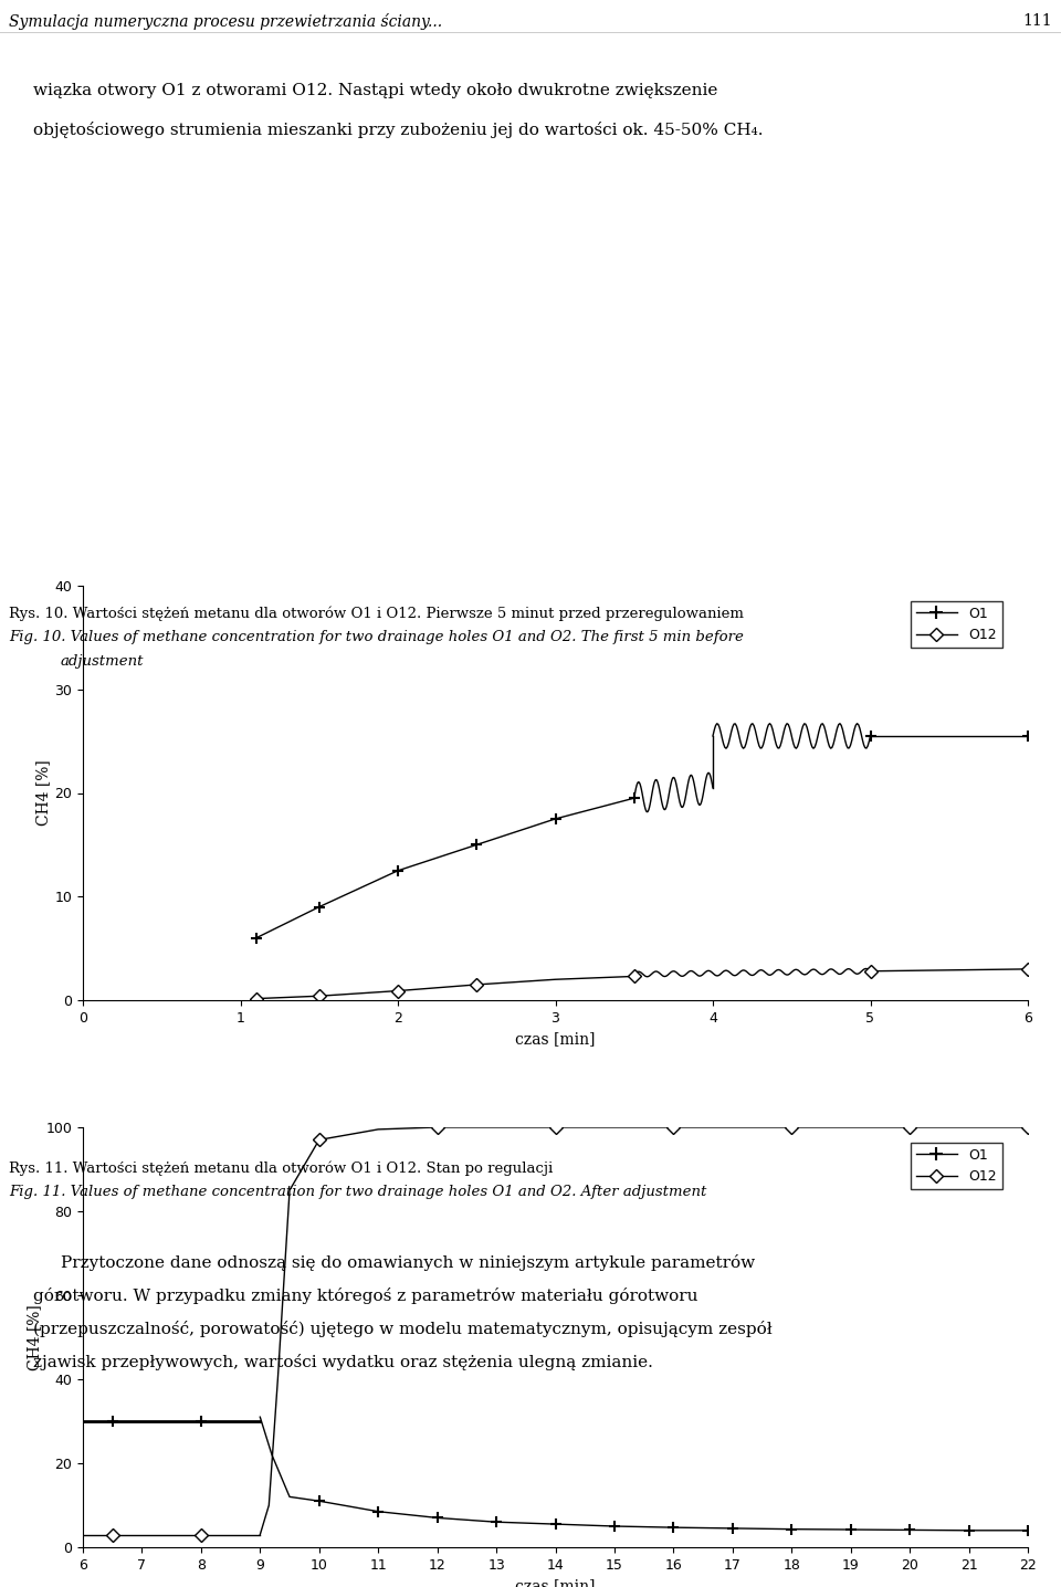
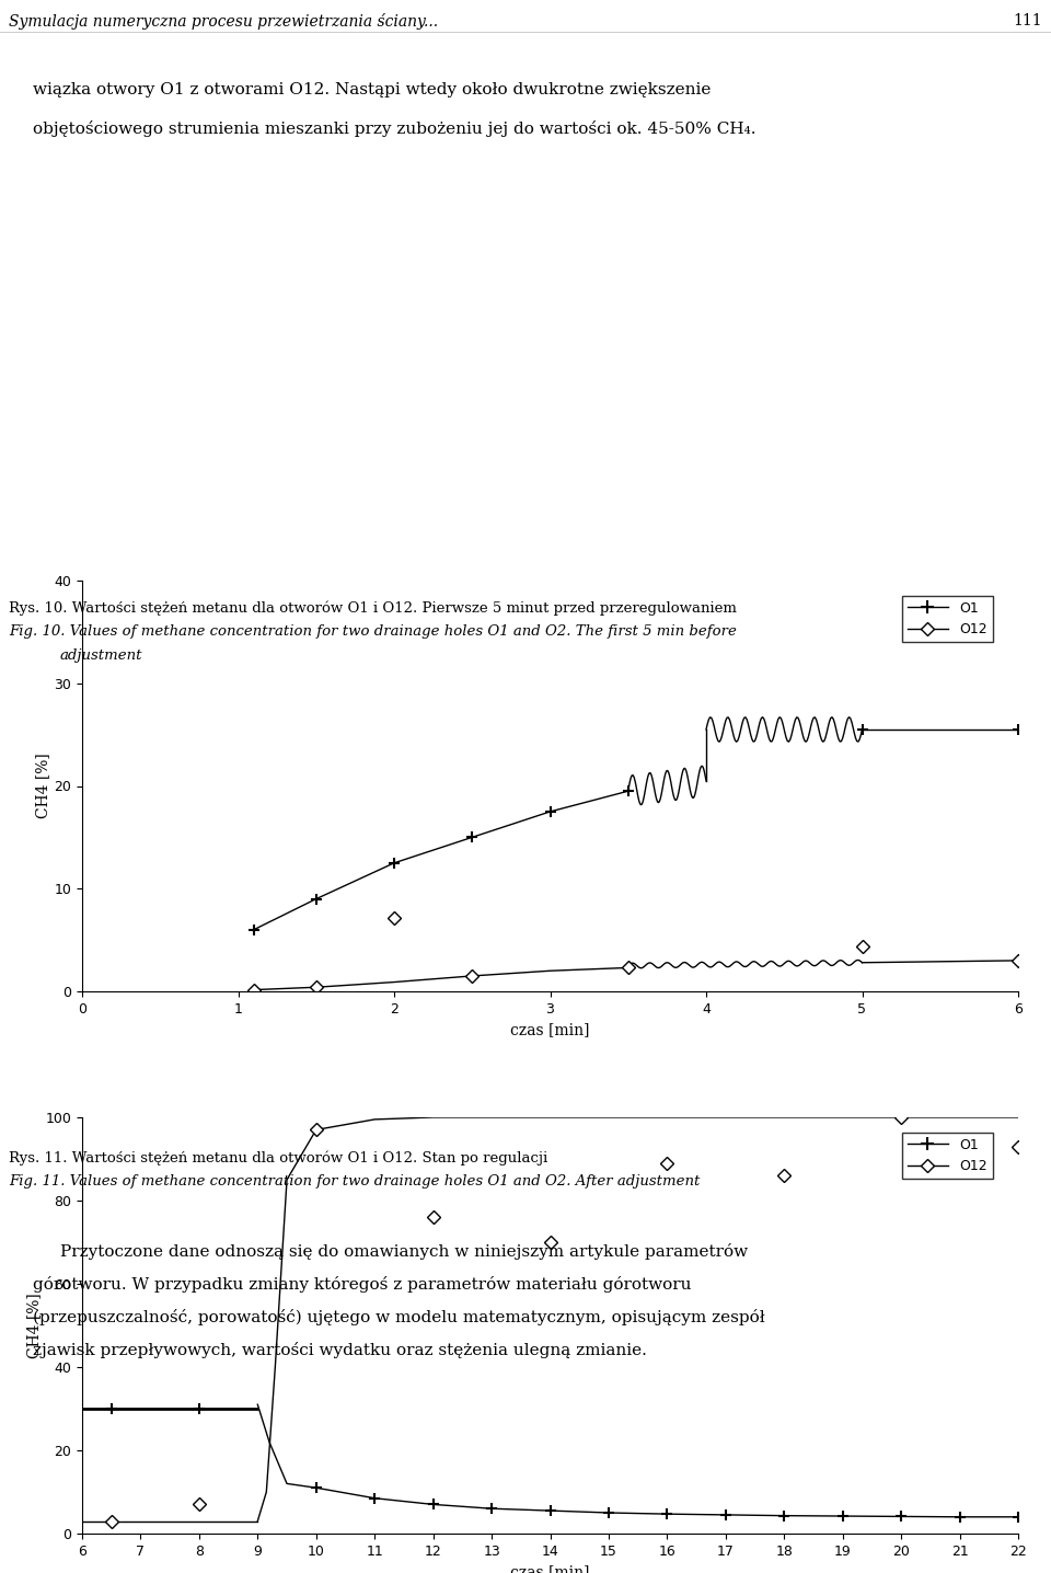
O12/2: 0.9 -> 7.2
O12/5: 2.8 -> 4.4
O12/8: 3 -> 7
O12/12: 100 -> 76
O12/14: 100 -> 70
O12/16: 100 -> 89
O12/18: 100 -> 86
O12/22: 100 -> 93
